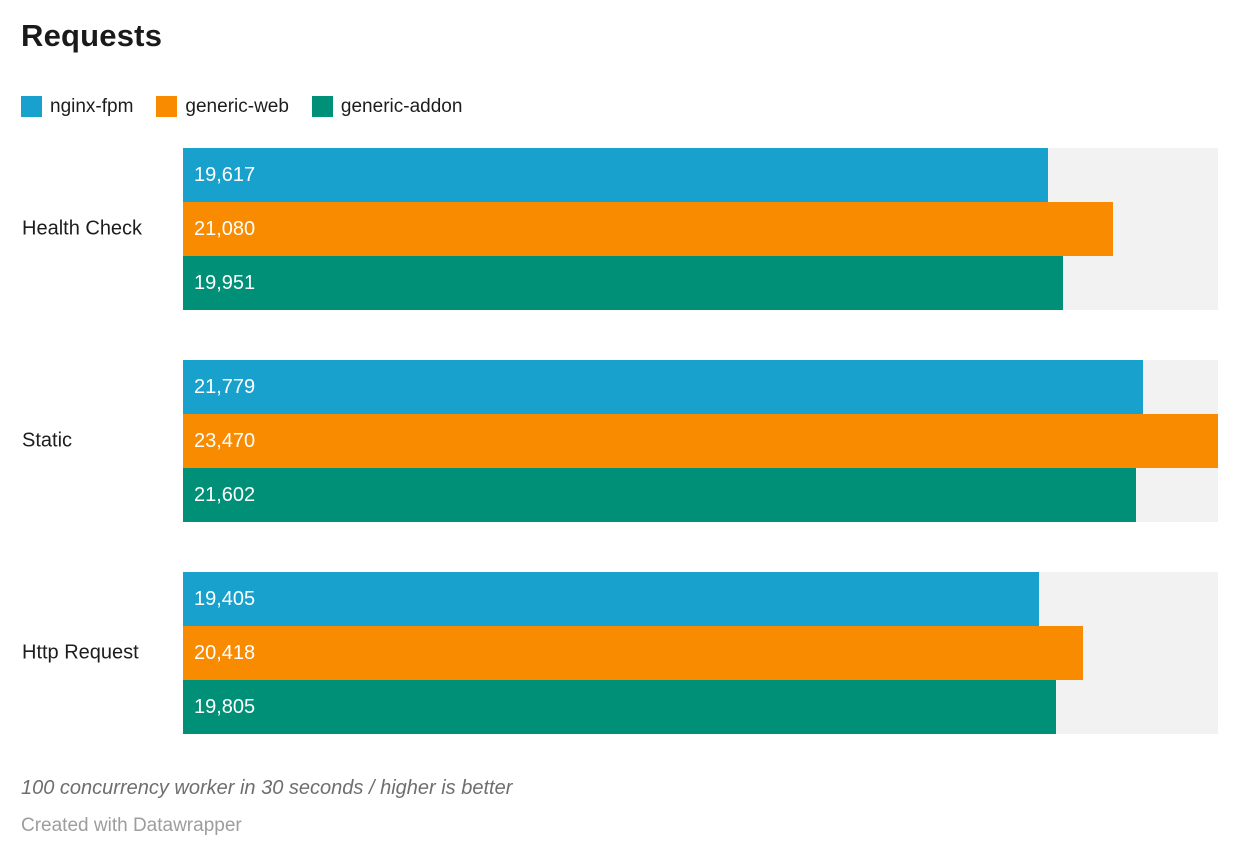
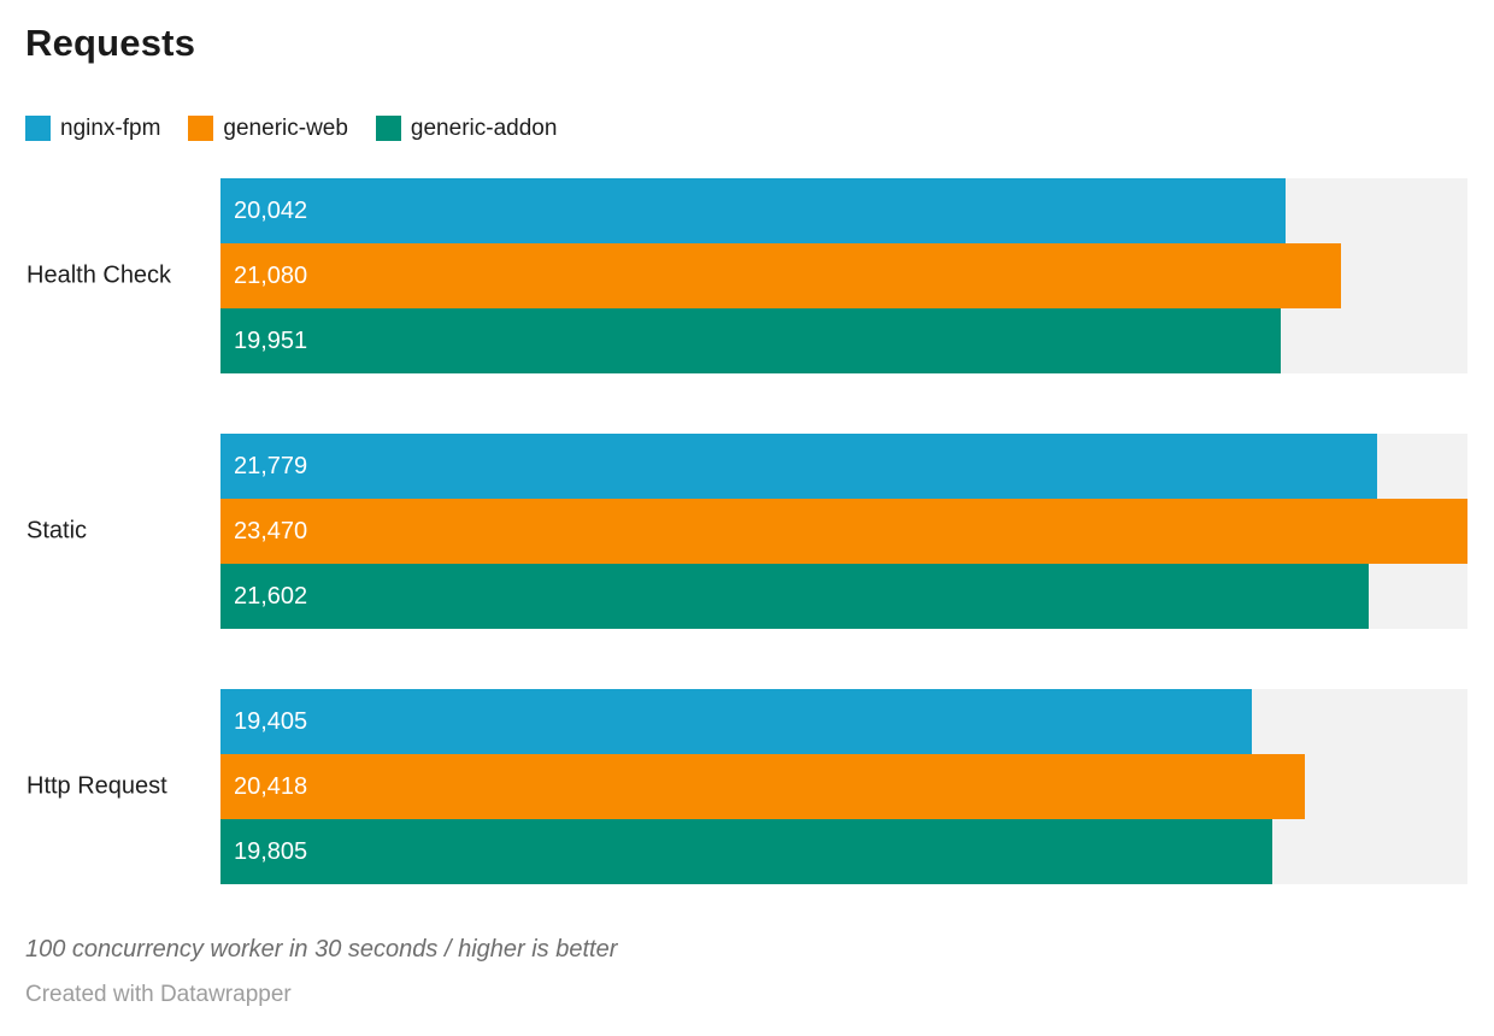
nginx-fpm/Health Check: 19,617 -> 20,042
